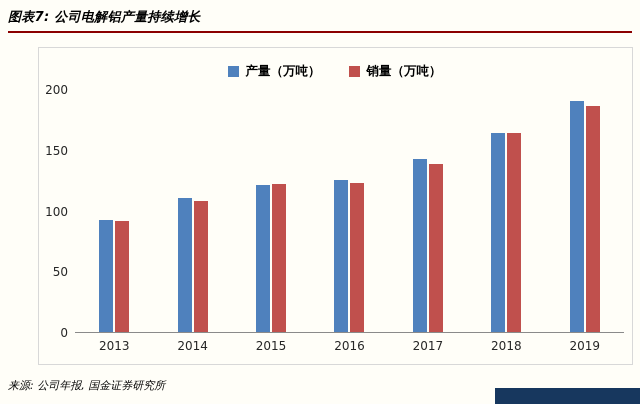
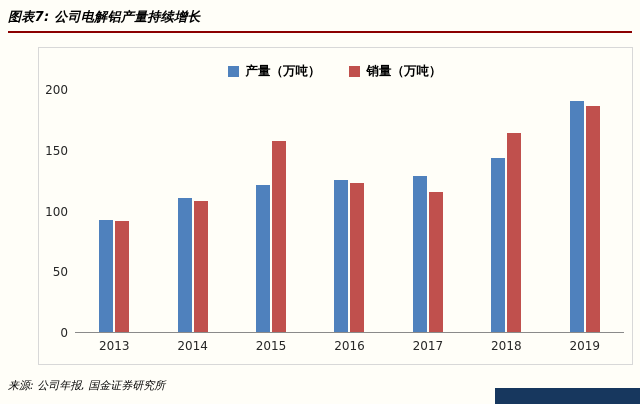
销量（万吨）/2015: 122 -> 157
产量（万吨）/2017: 142 -> 128
销量（万吨）/2017: 138 -> 115
产量（万吨）/2018: 164 -> 143
